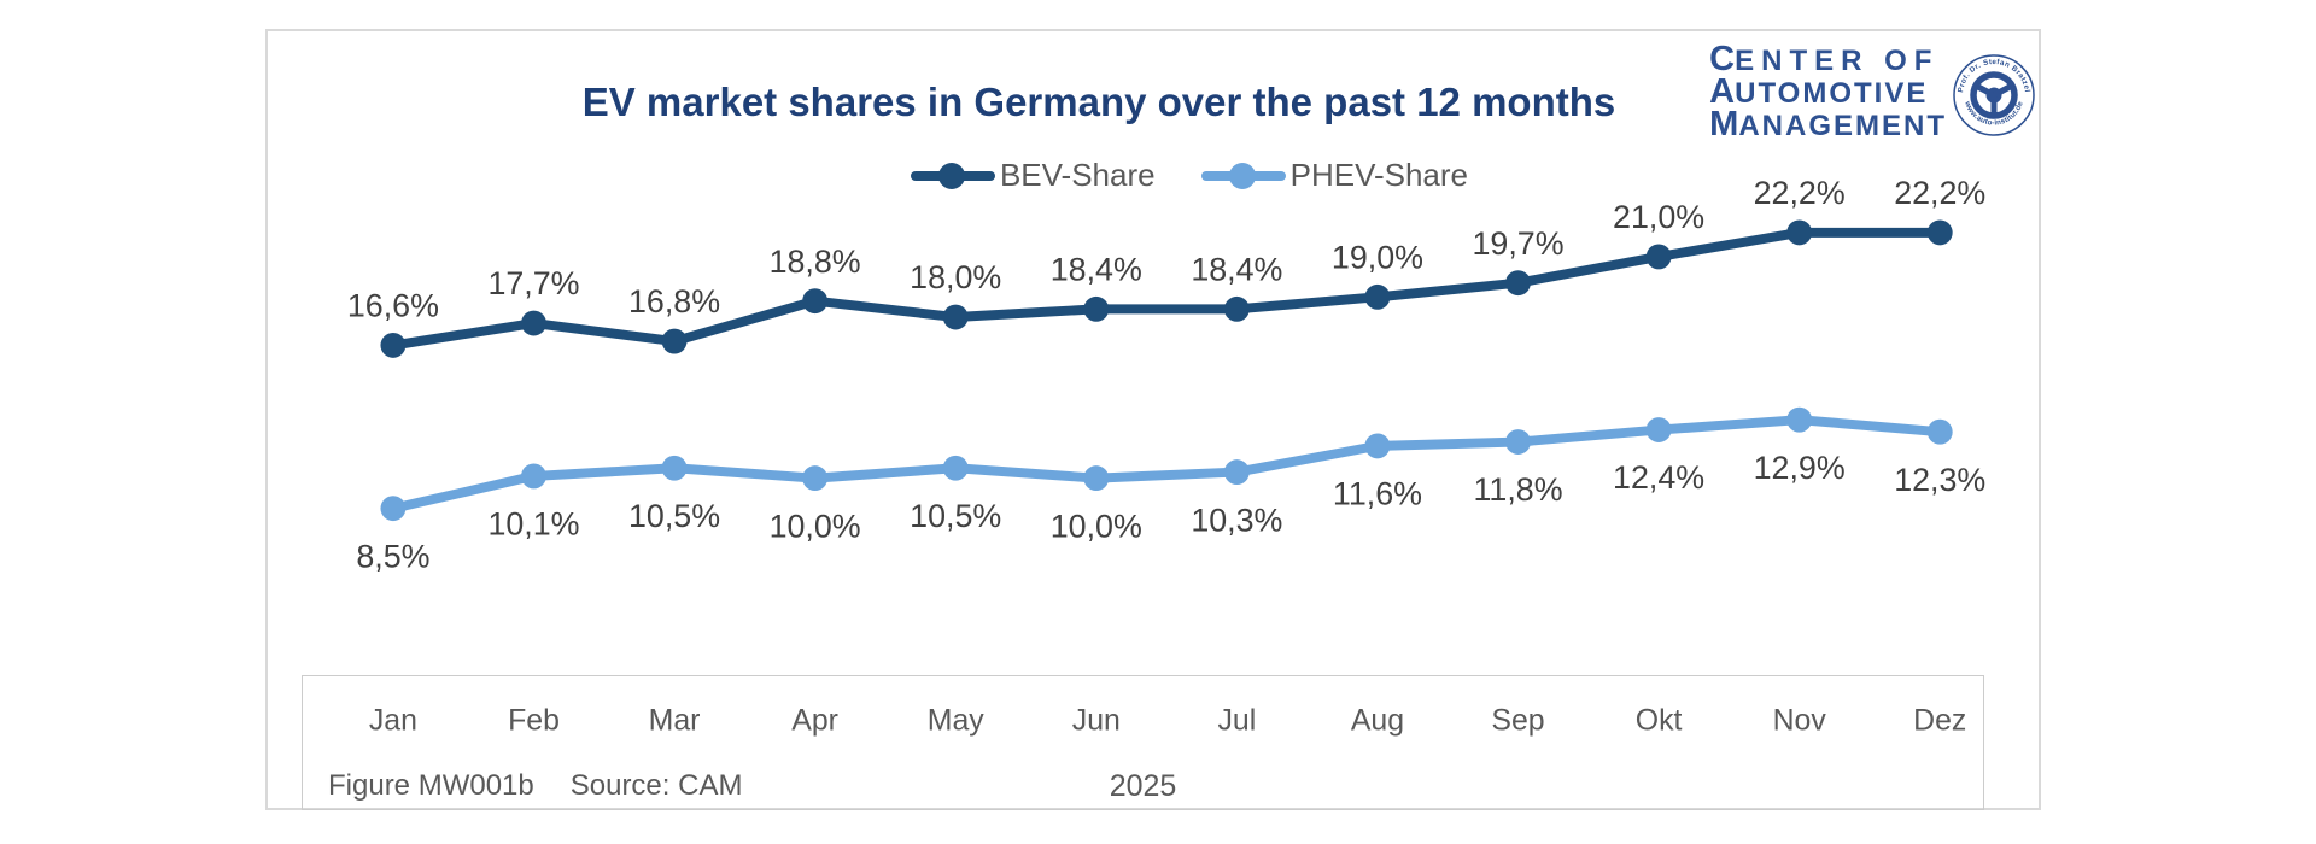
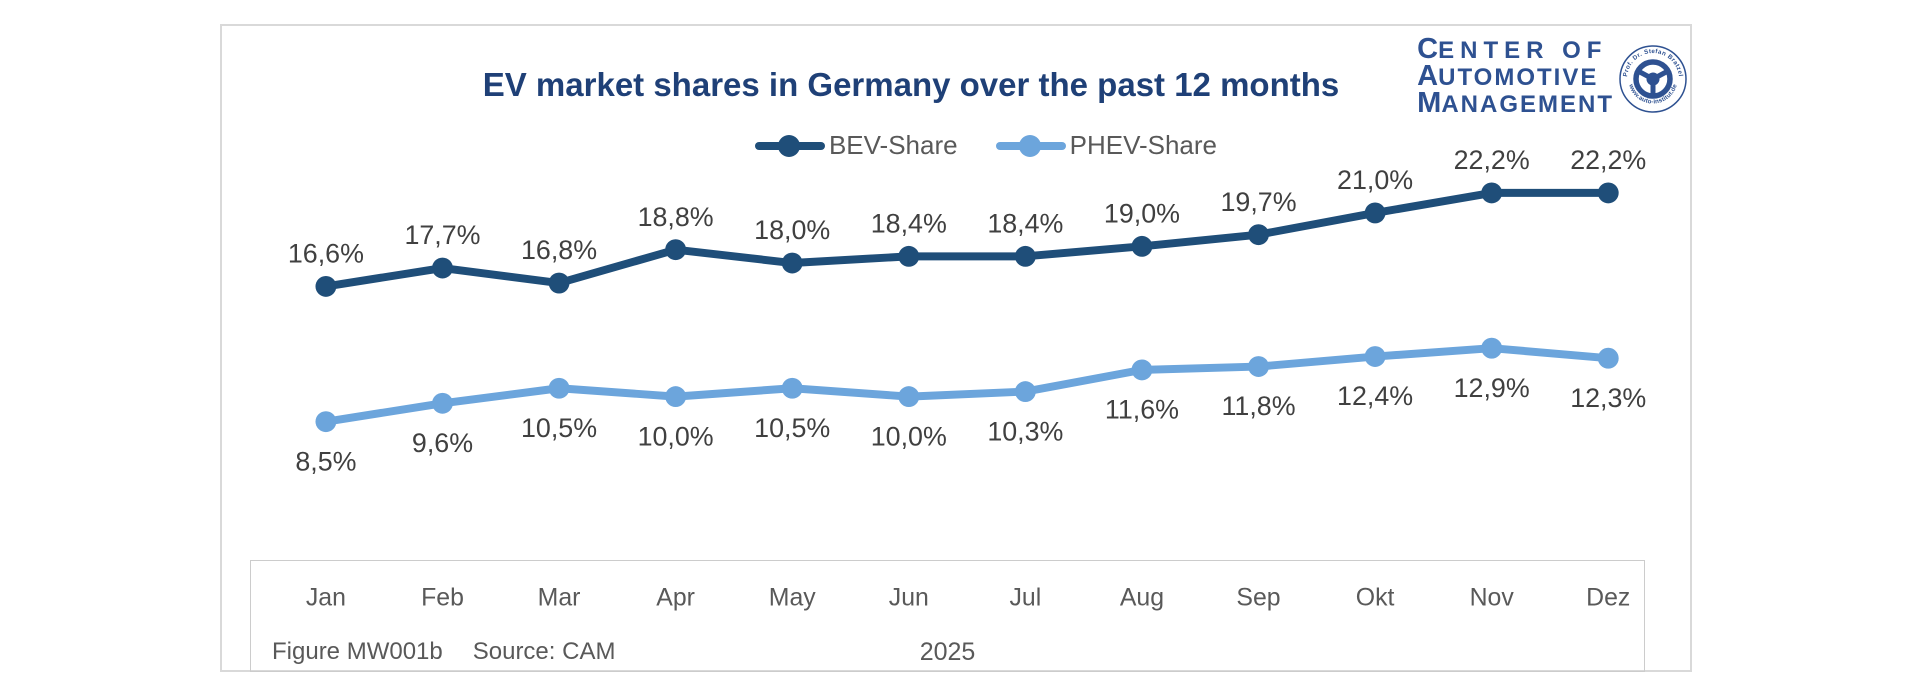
PHEV-Share/Feb: 10,1% -> 9,6%
